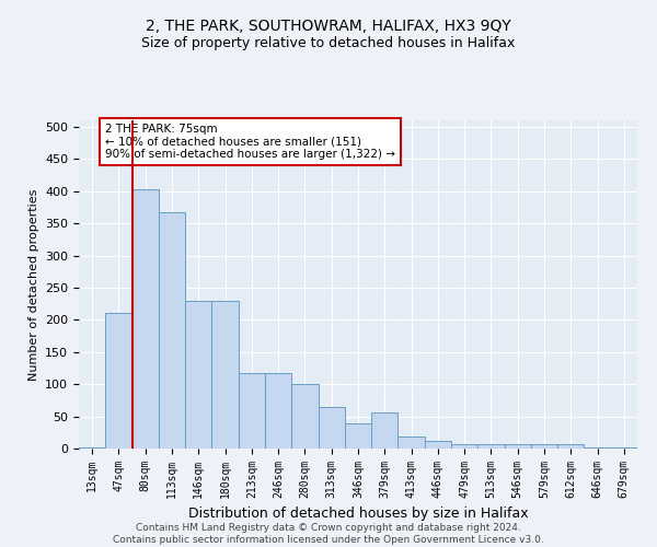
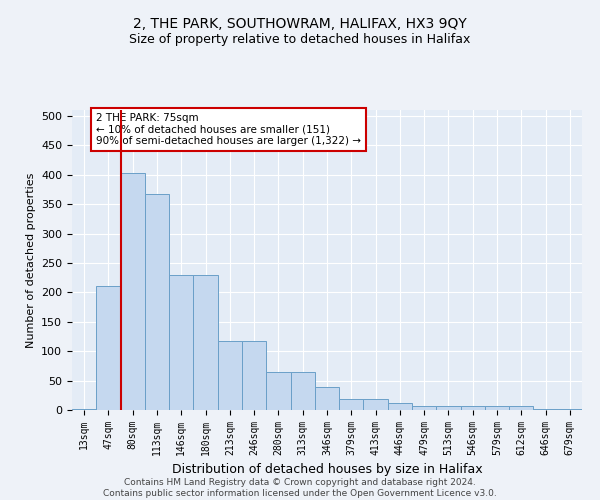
280sqm: 100 -> 65
379sqm: 56 -> 18
